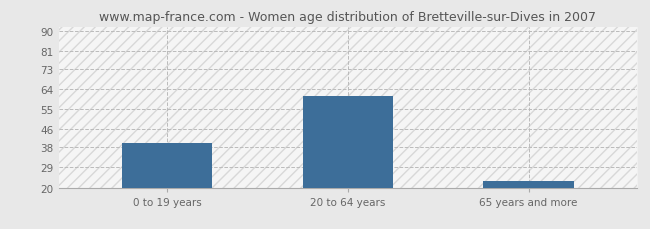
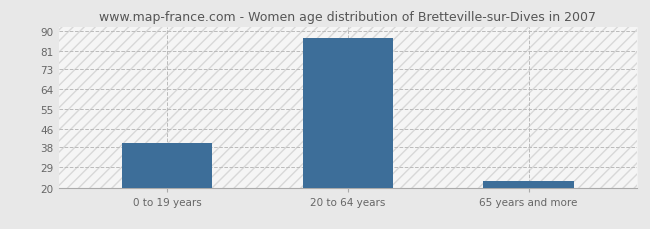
20 to 64 years: 61 -> 87
